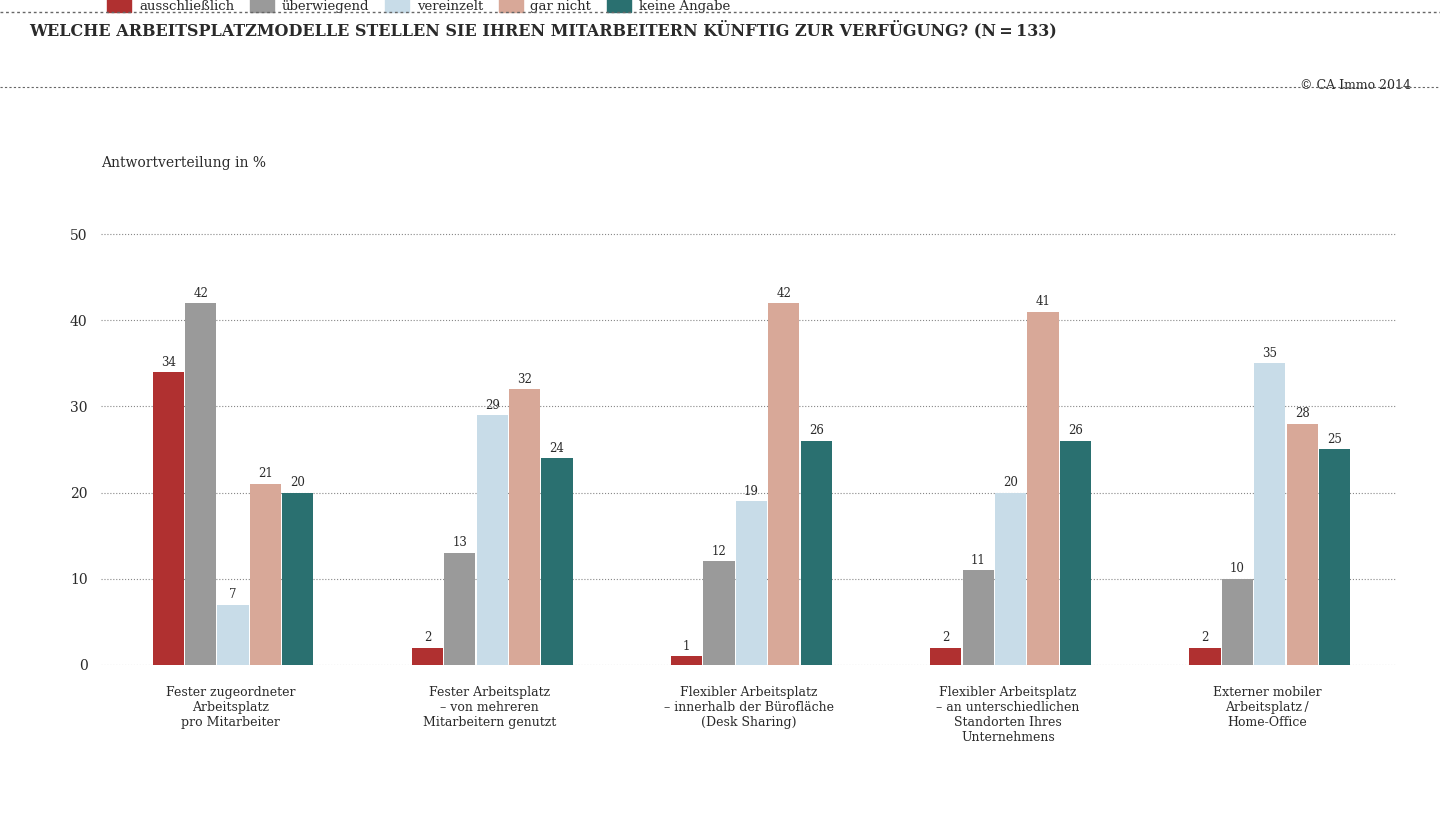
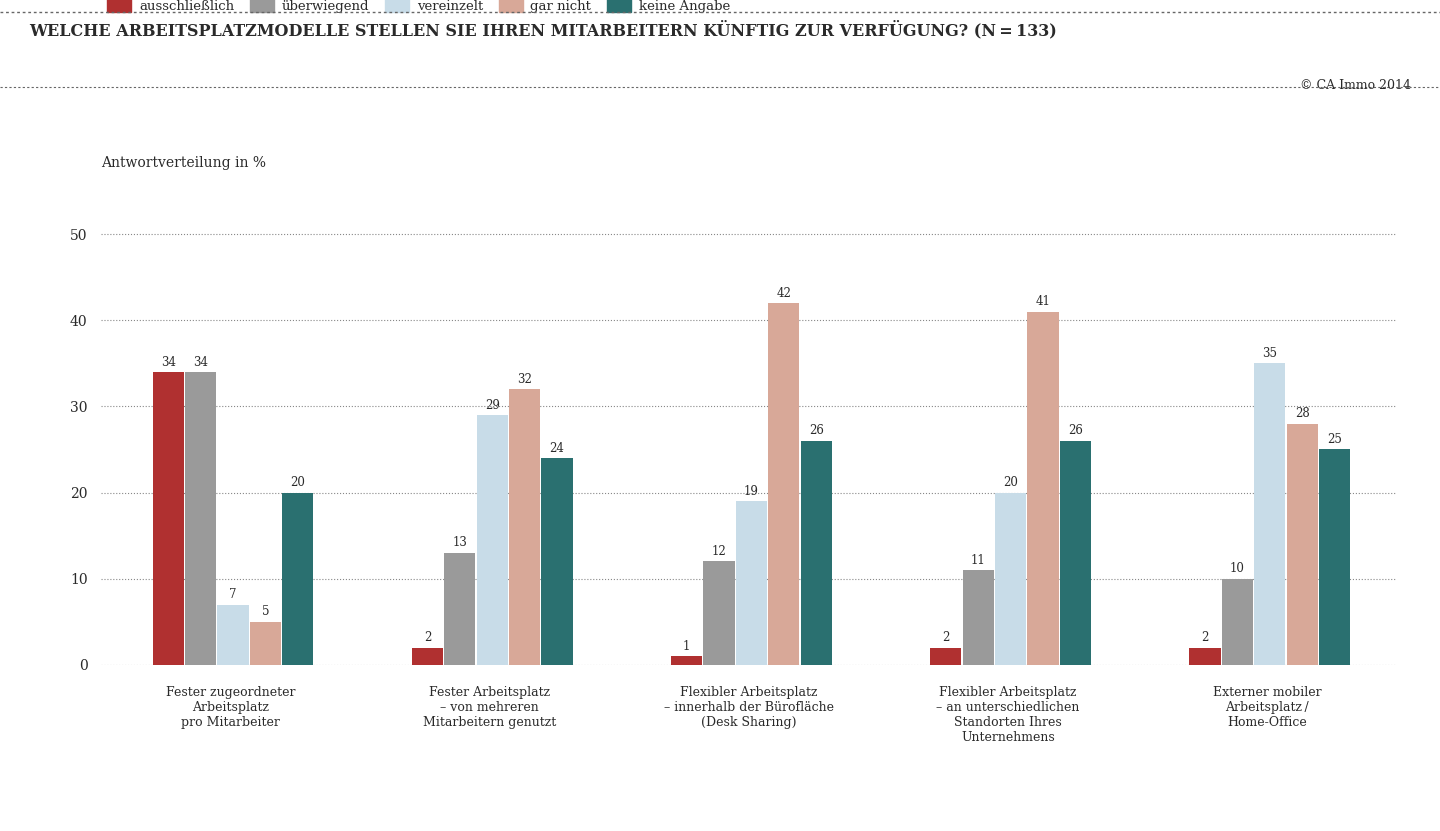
überwiegend/Fester zugeordneter Arbeitsplatz pro Mitarbeiter: 42 -> 34
gar nicht/Fester zugeordneter Arbeitsplatz pro Mitarbeiter: 21 -> 5
